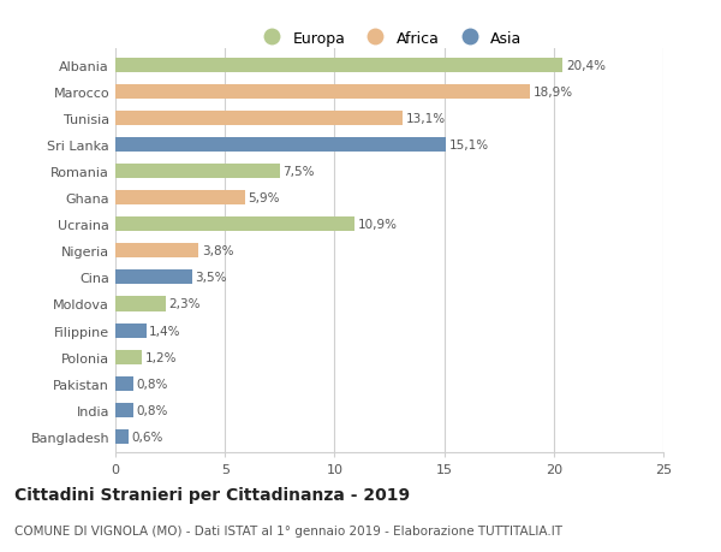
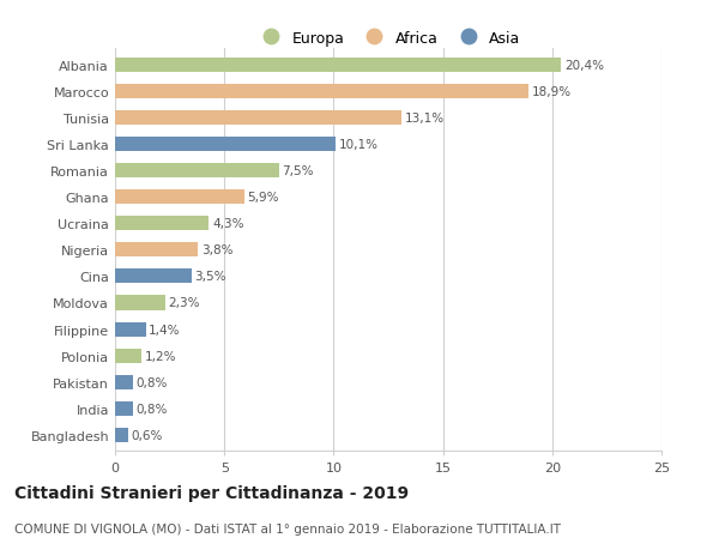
Sri Lanka: 15,1% -> 10,1%
Ucraina: 10,9% -> 4,3%
